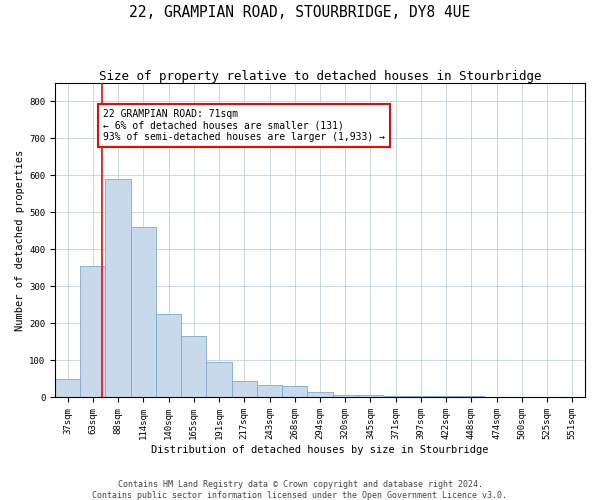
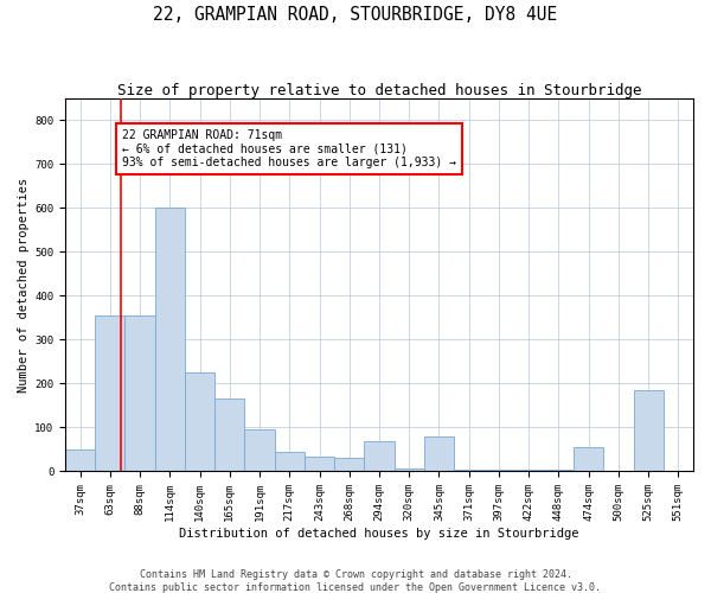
88sqm: 590 -> 355
114sqm: 460 -> 600
294sqm: 15 -> 70
345sqm: 8 -> 80
474sqm: 2 -> 55
525sqm: 2 -> 185
